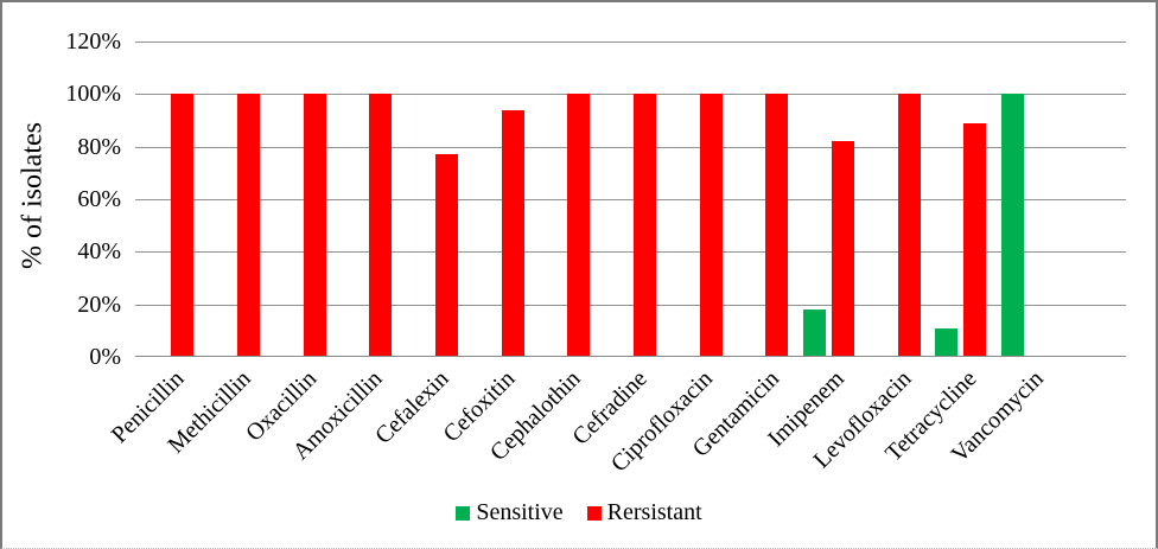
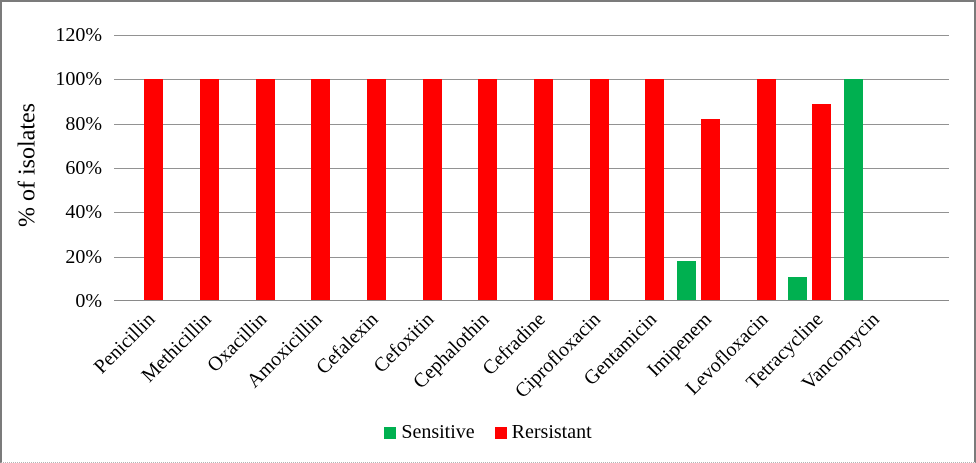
Rersistant/Cefalexin: 77% -> 100%
Rersistant/Cefoxitin: 94% -> 100%
